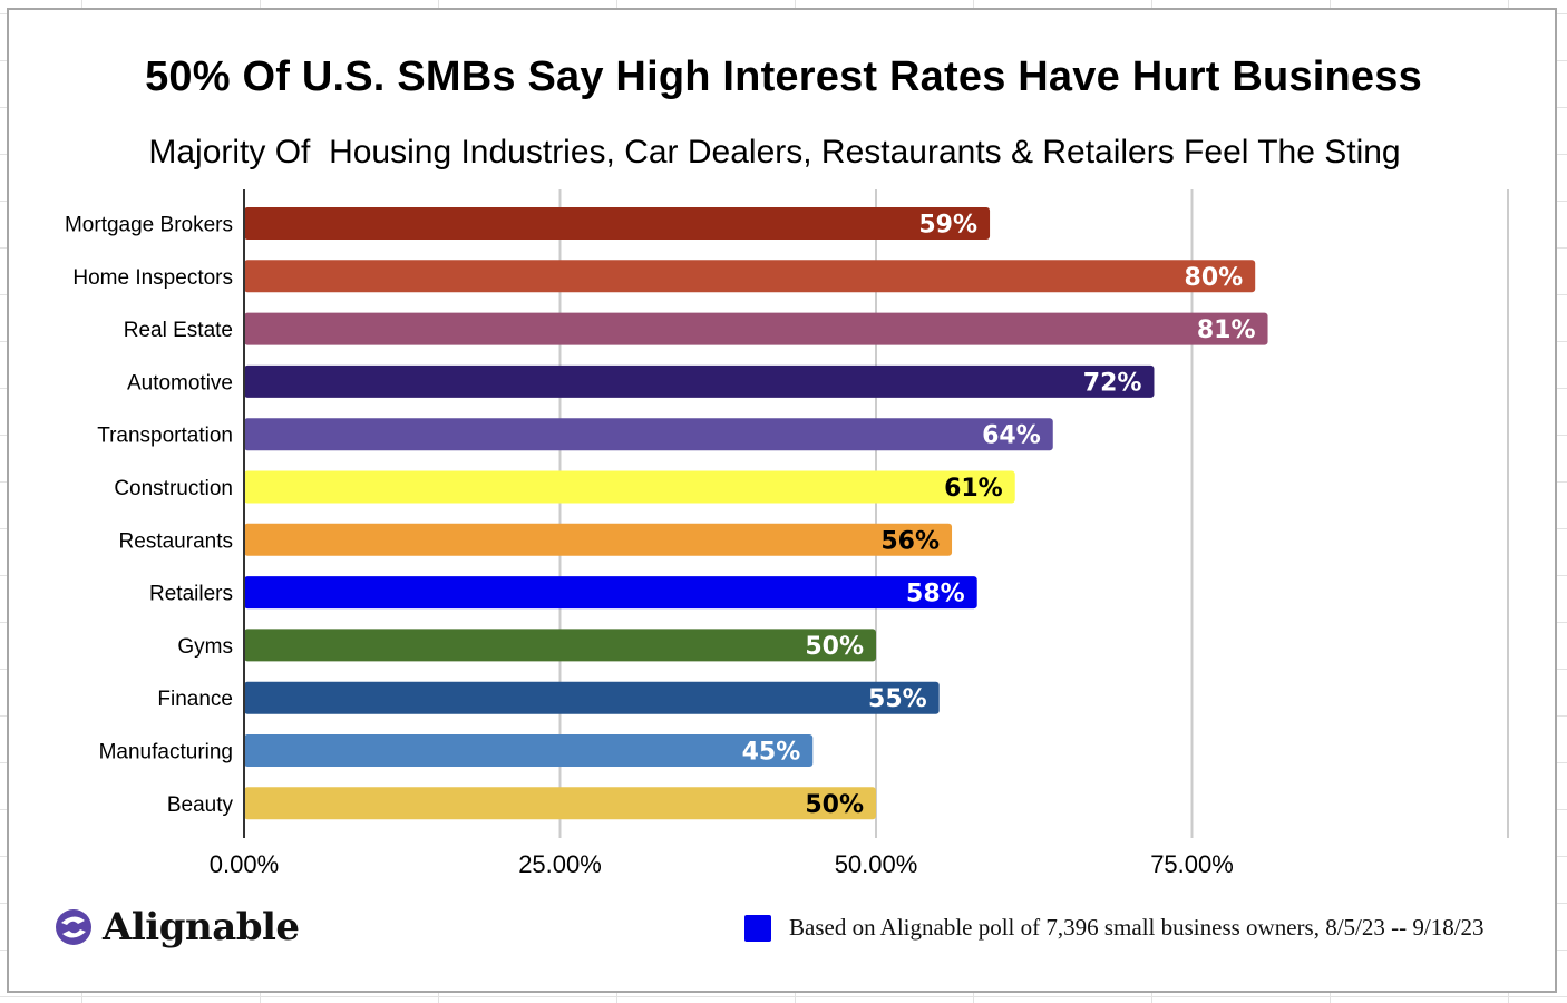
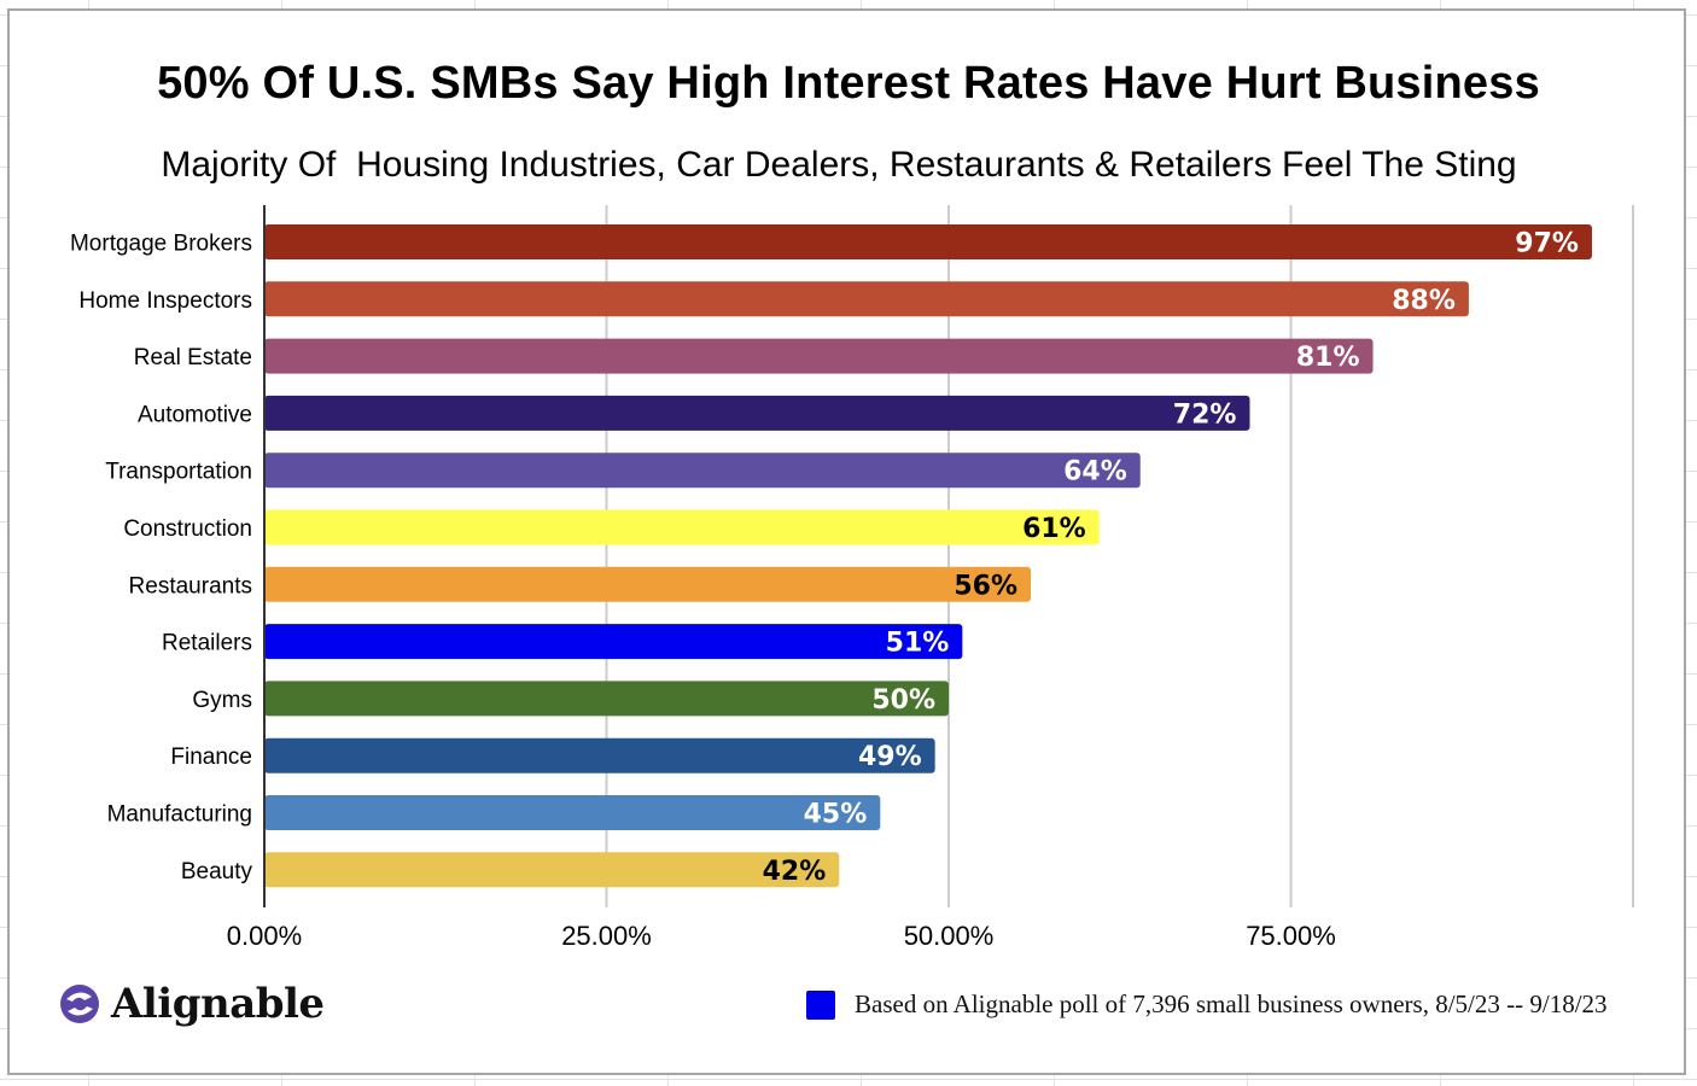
Mortgage Brokers: 59% -> 97%
Home Inspectors: 80% -> 88%
Retailers: 58% -> 51%
Finance: 55% -> 49%
Beauty: 50% -> 42%
